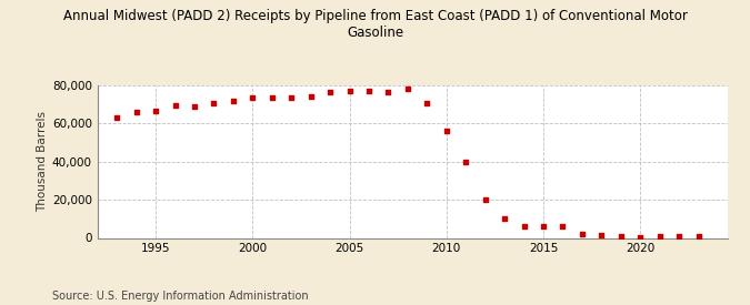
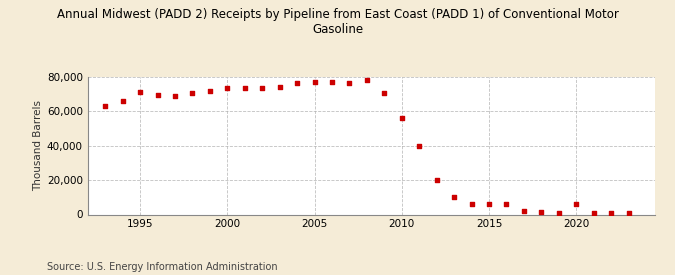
1995: 66,000 -> 71,000
2020: 0 -> 6,000
